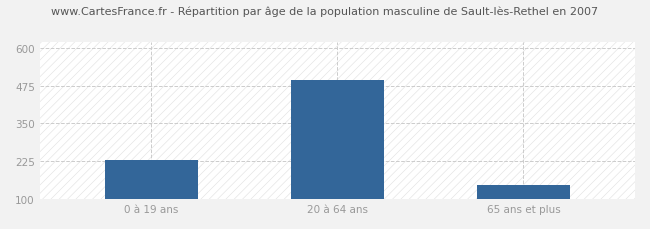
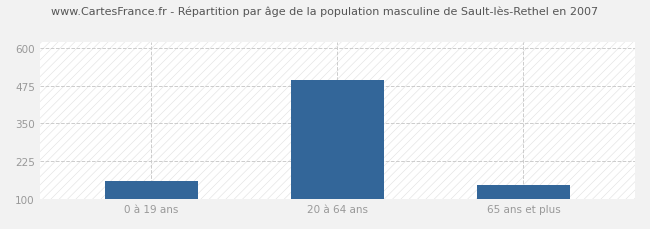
0 à 19 ans: 228 -> 160
